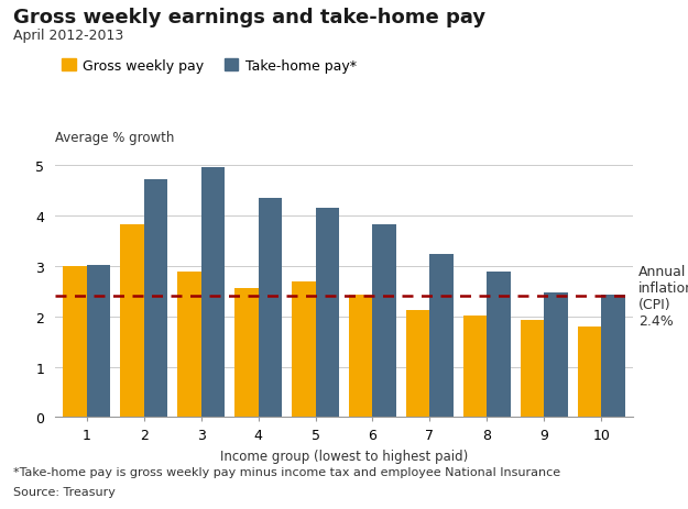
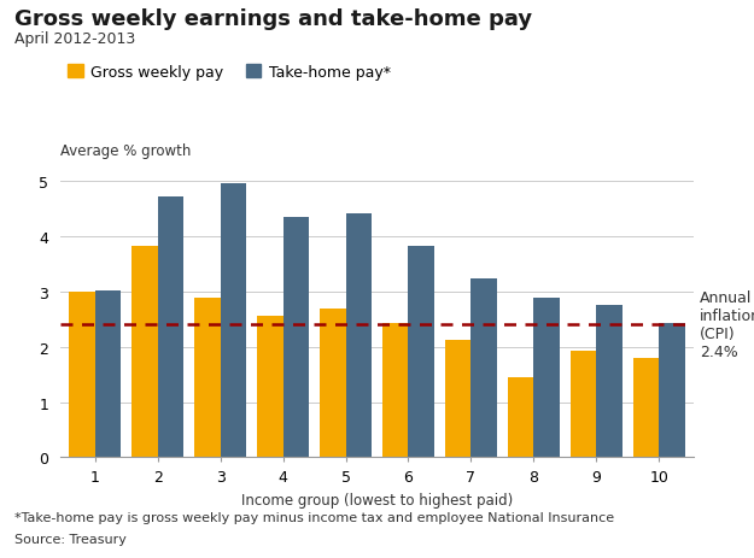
Take-home pay*/5: 4.15 -> 4.40
Gross weekly pay/8: 2.02 -> 1.45
Take-home pay*/9: 2.48 -> 2.75
